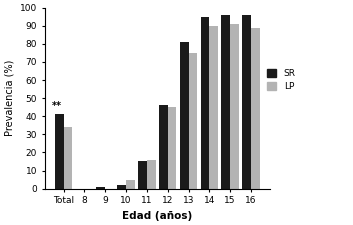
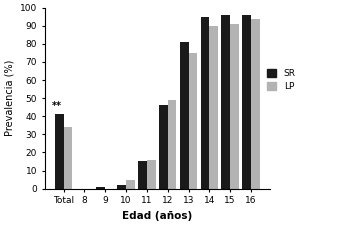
LP/12: 45 -> 49
LP/16: 89 -> 94
